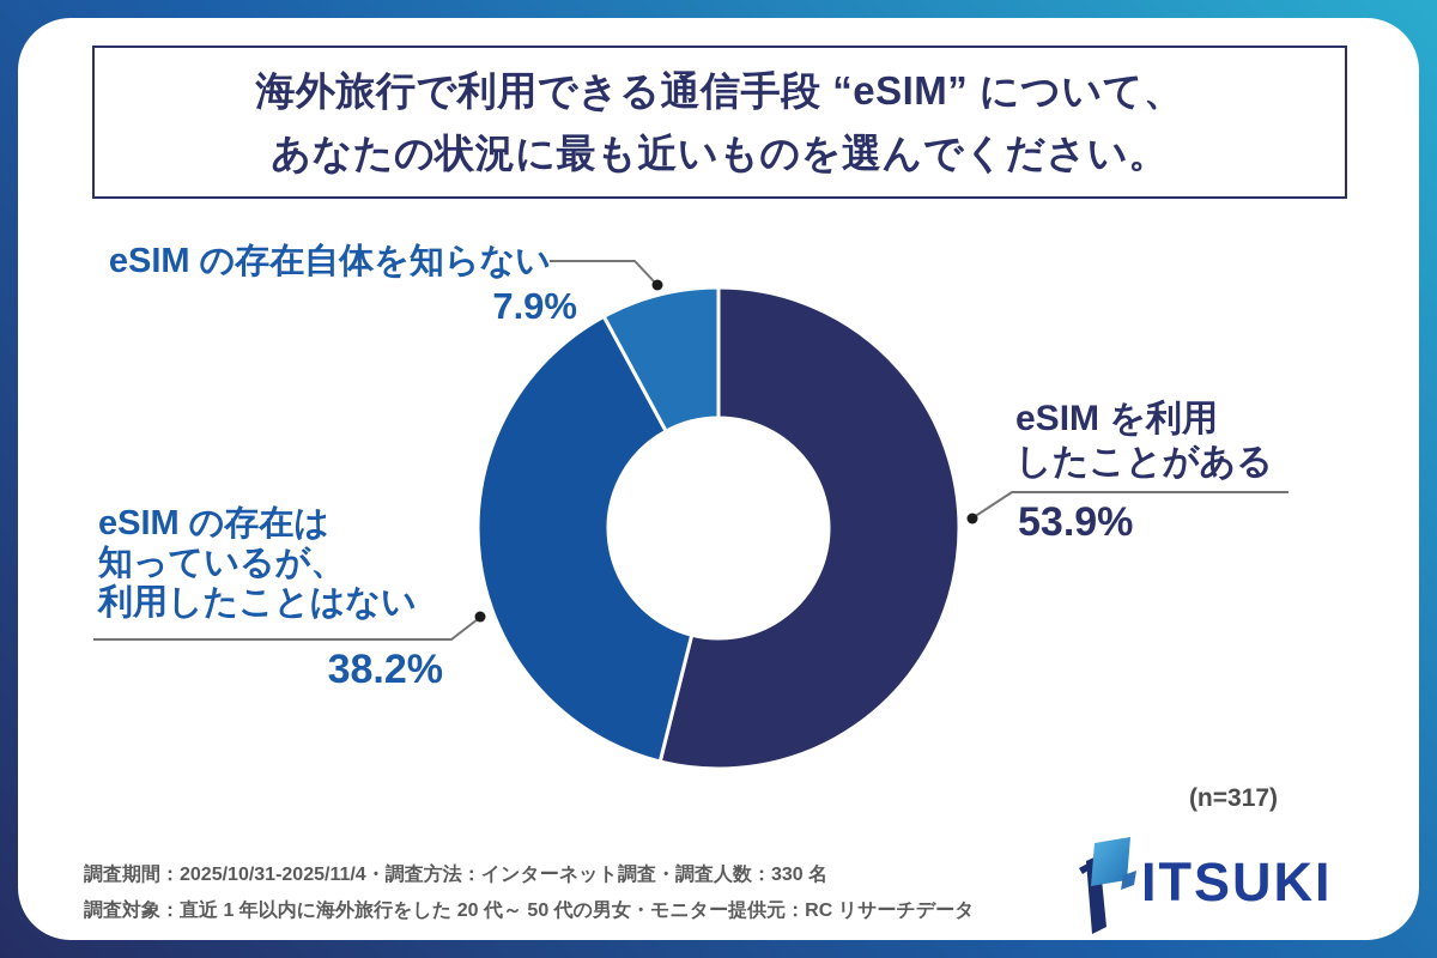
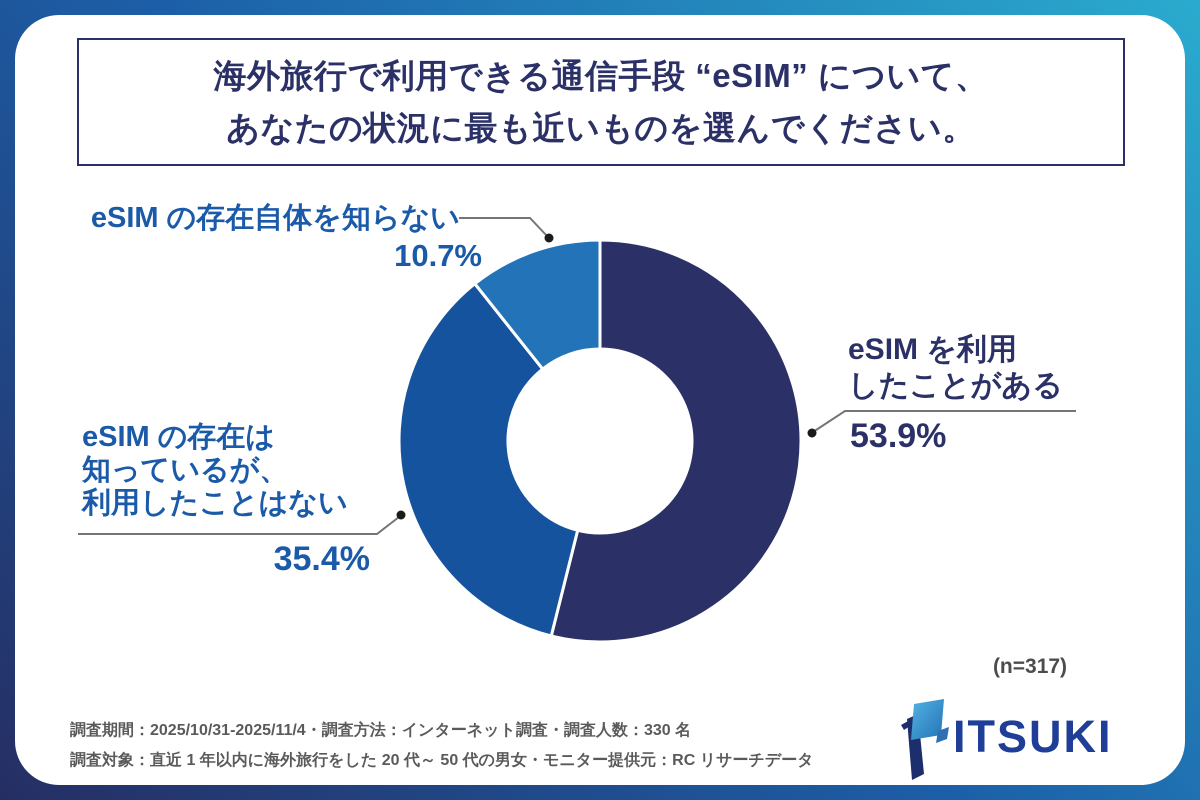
eSIM の存在は知っているが、利用したことはない: 38.2% -> 35.4%
eSIM の存在自体を知らない: 7.9% -> 10.7%
